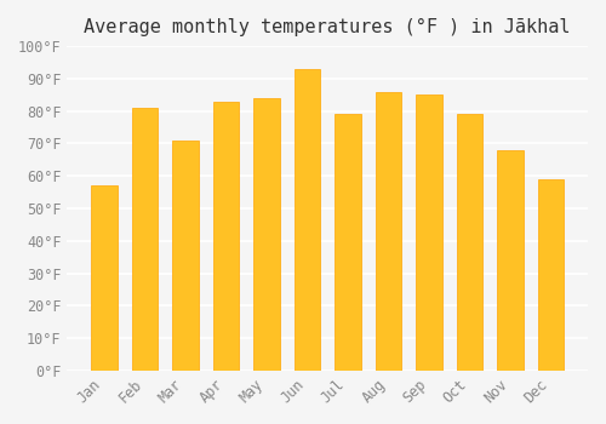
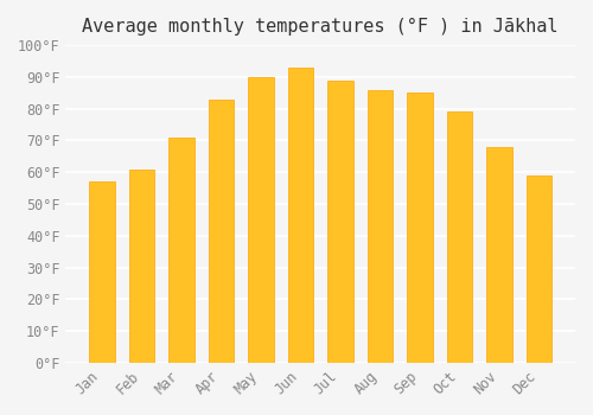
Feb: 81°F -> 61°F
May: 84°F -> 90°F
Jul: 79°F -> 89°F
